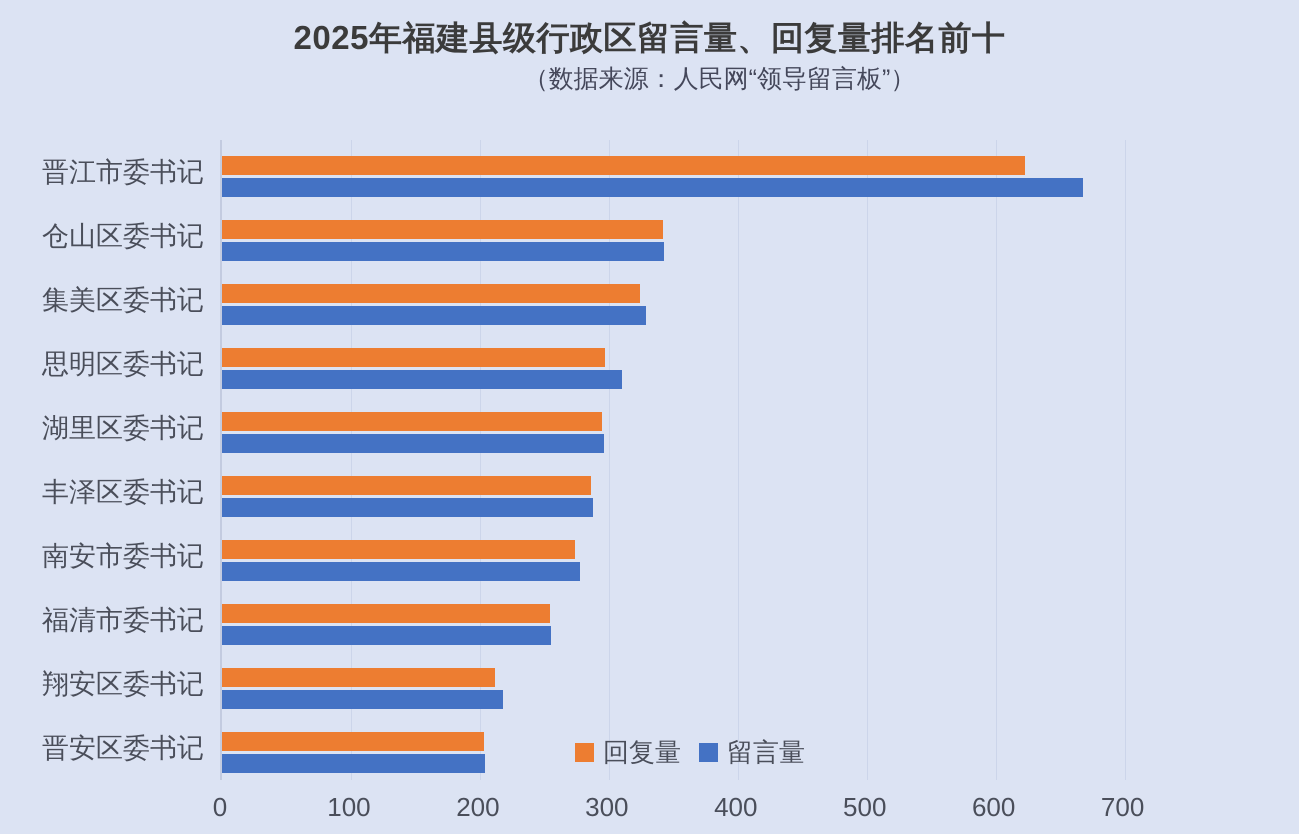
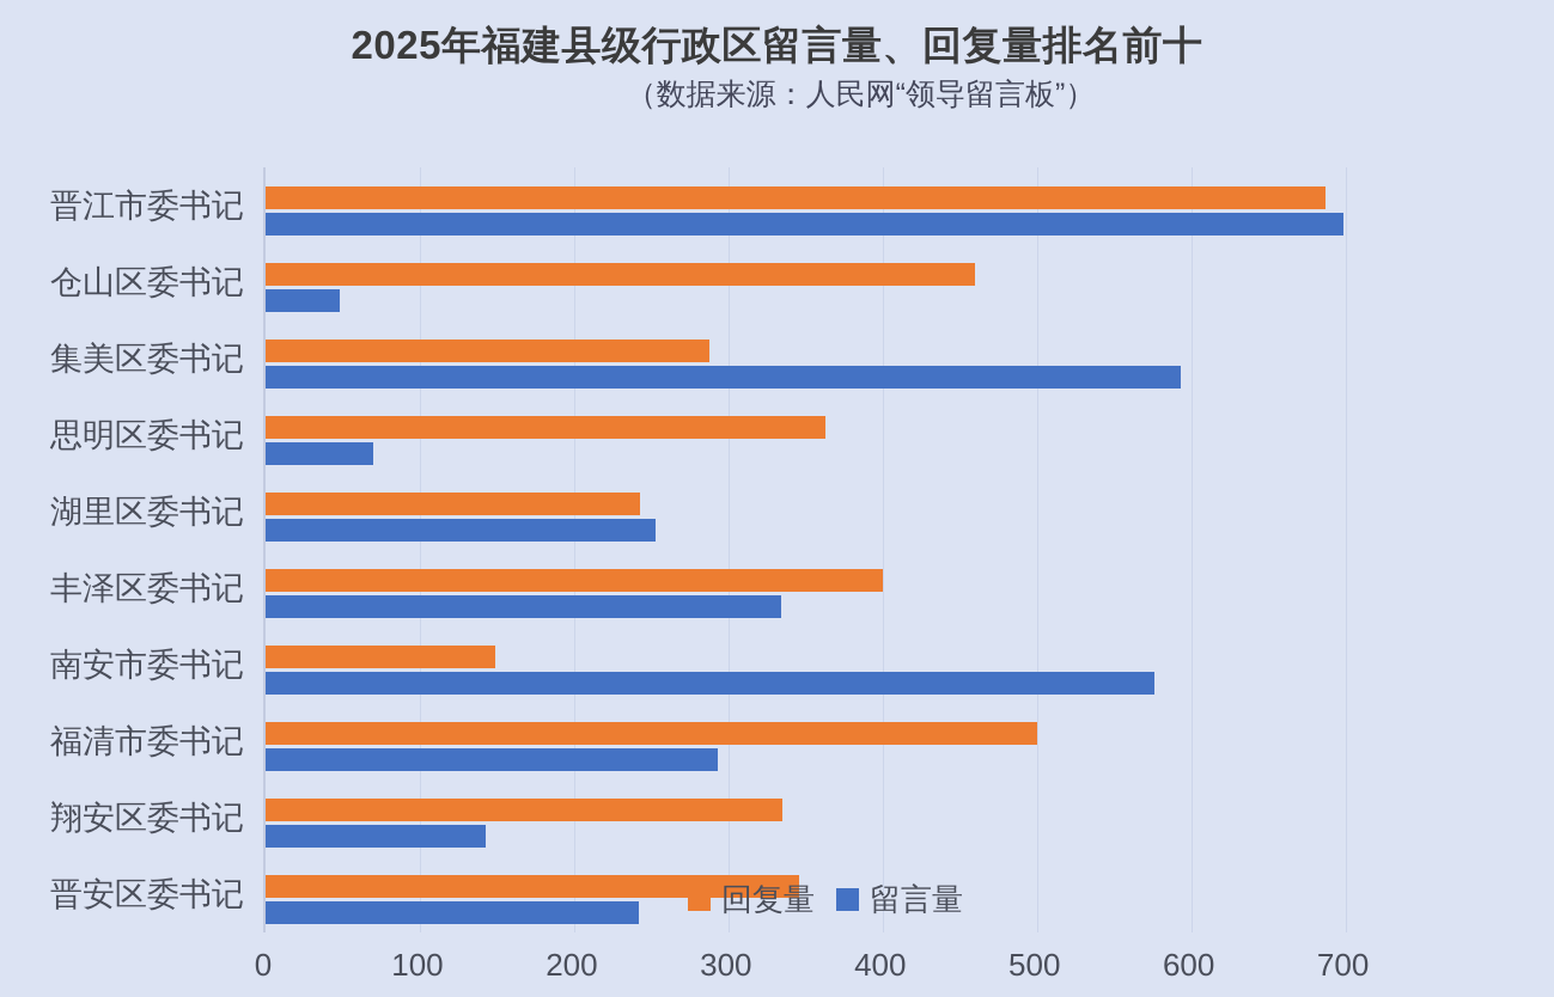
回复量/晋江市委书记: 623 -> 687
留言量/晋江市委书记: 668 -> 699
回复量/仓山区委书记: 342 -> 460
留言量/仓山区委书记: 343 -> 48
回复量/集美区委书记: 324 -> 288
留言量/集美区委书记: 329 -> 593
回复量/思明区委书记: 297 -> 363
留言量/思明区委书记: 310 -> 70
回复量/湖里区委书记: 295 -> 243
留言量/湖里区委书记: 296 -> 253
回复量/丰泽区委书记: 286 -> 400
留言量/丰泽区委书记: 288 -> 334
回复量/南安市委书记: 274 -> 149
留言量/南安市委书记: 278 -> 576
回复量/福清市委书记: 254 -> 500
留言量/福清市委书记: 255 -> 293
回复量/翔安区委书记: 212 -> 335
留言量/翔安区委书记: 218 -> 143
回复量/晋安区委书记: 203 -> 346
留言量/晋安区委书记: 204 -> 242
